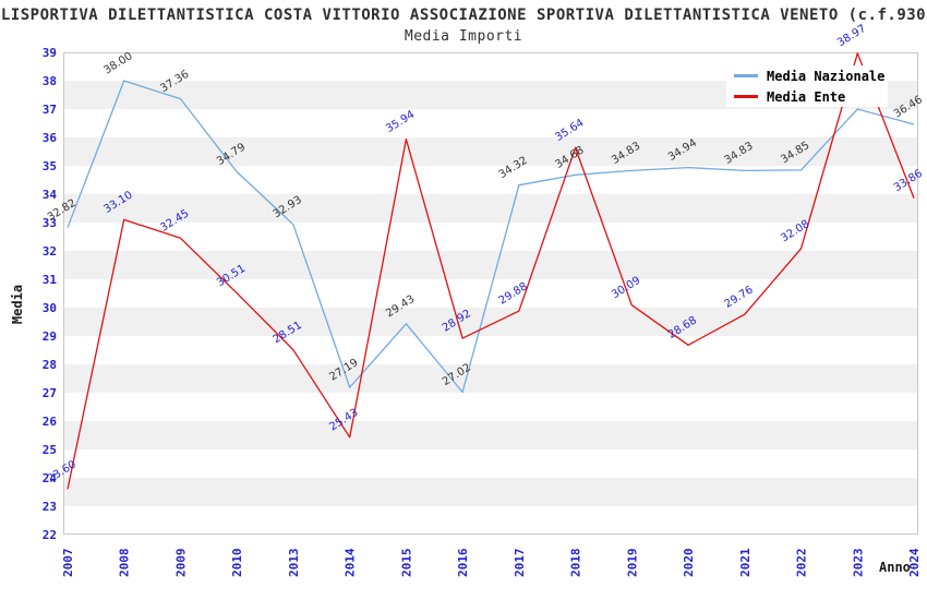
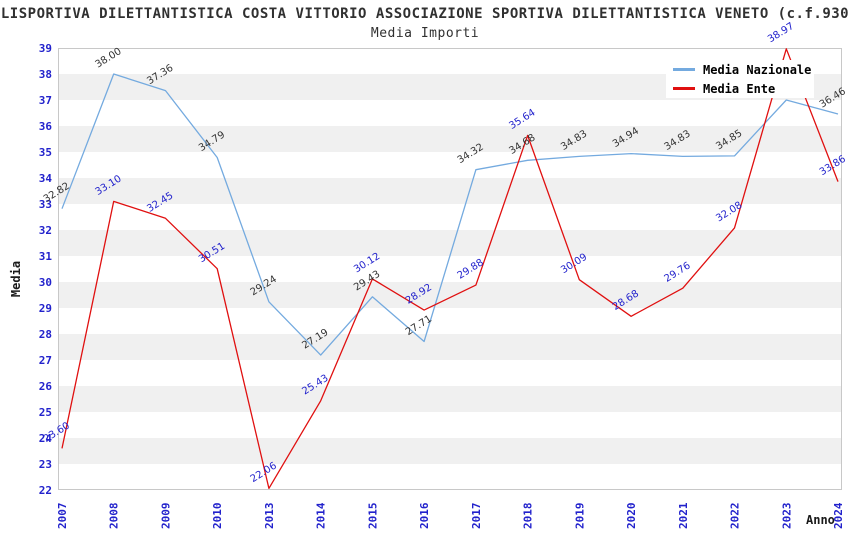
Media Nazionale/2013: 32.93 -> 29.24
Media Ente/2013: 28.51 -> 22.06
Media Ente/2015: 35.94 -> 30.12
Media Nazionale/2016: 27.02 -> 27.71
